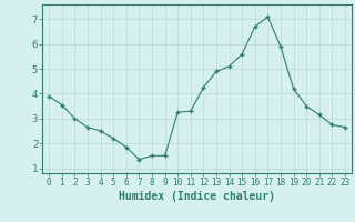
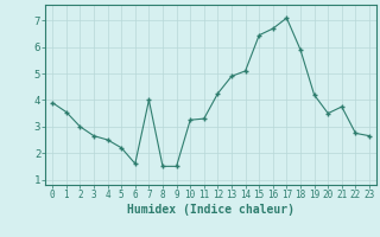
6: 1.85 -> 1.60
7: 1.35 -> 4.00
15: 5.60 -> 6.45
21: 3.15 -> 3.75
